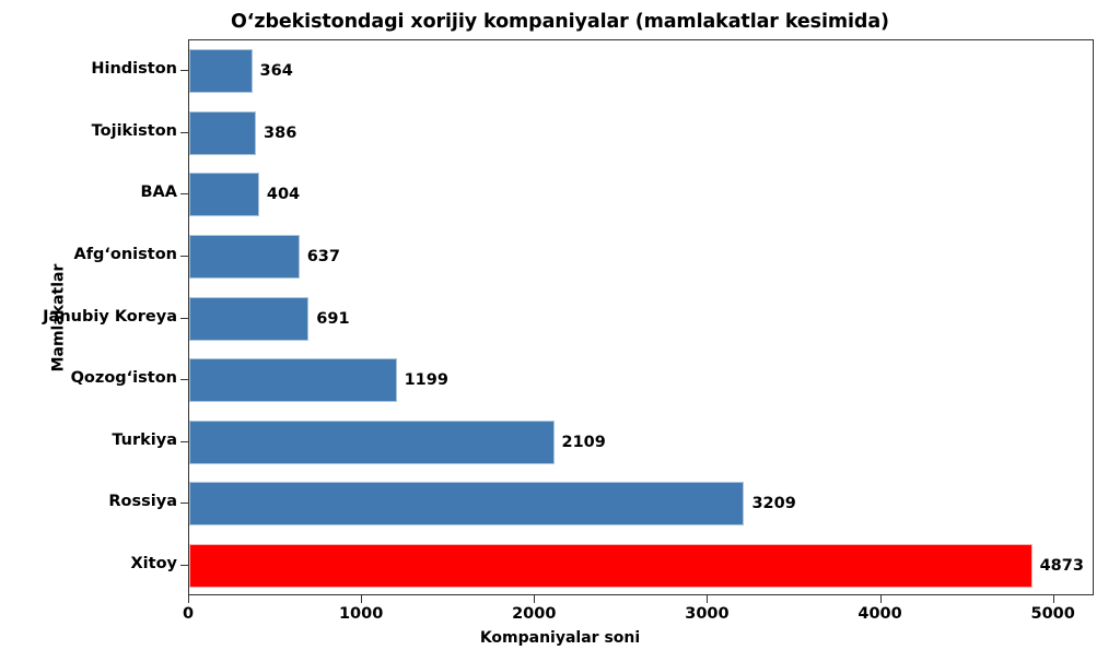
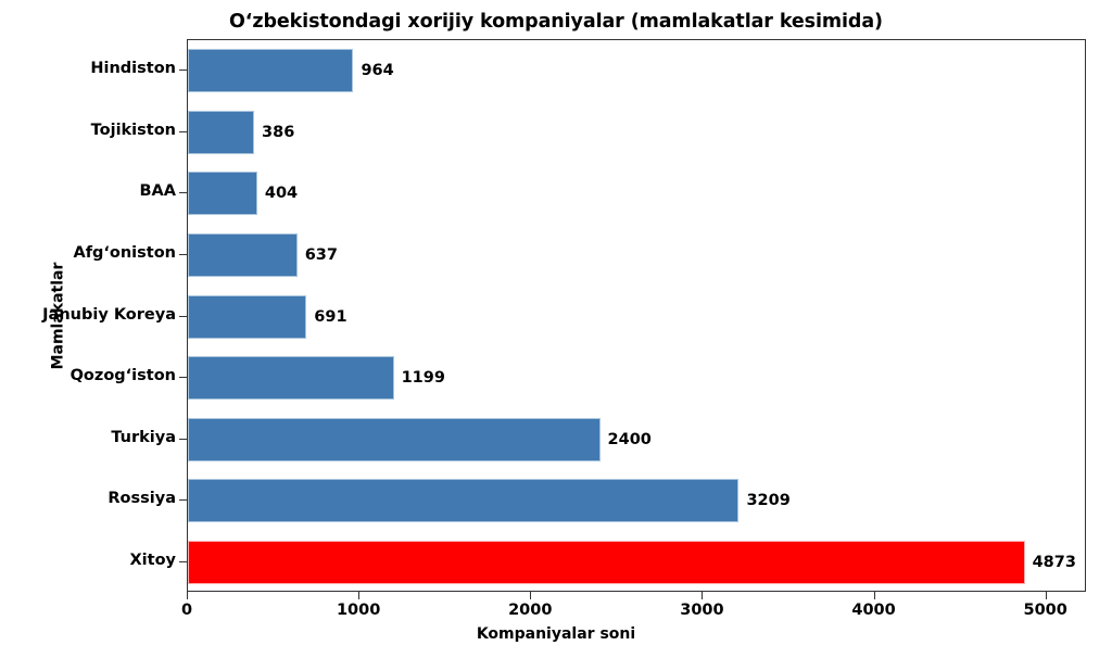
Hindiston: 364 -> 964
Turkiya: 2109 -> 2400
